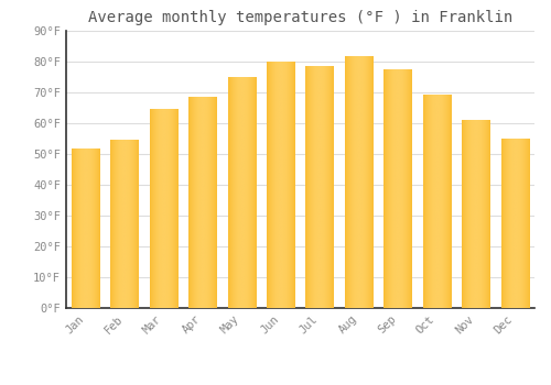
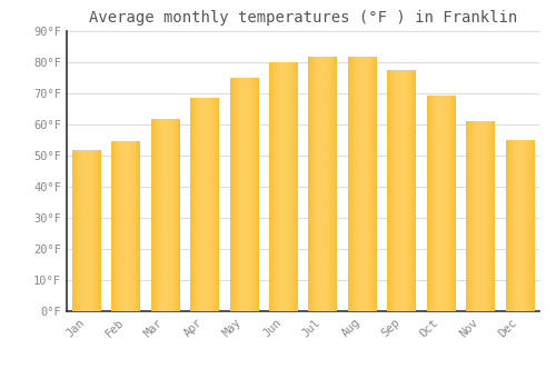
Mar: 64.5°F -> 61.5°F
Jul: 78.5°F -> 81.5°F
